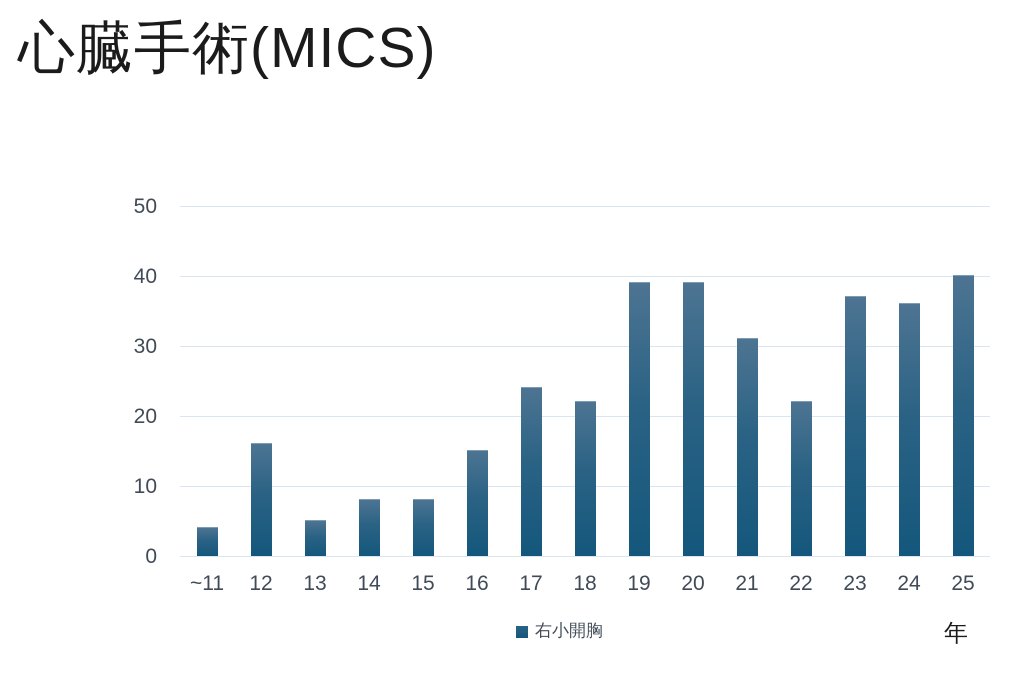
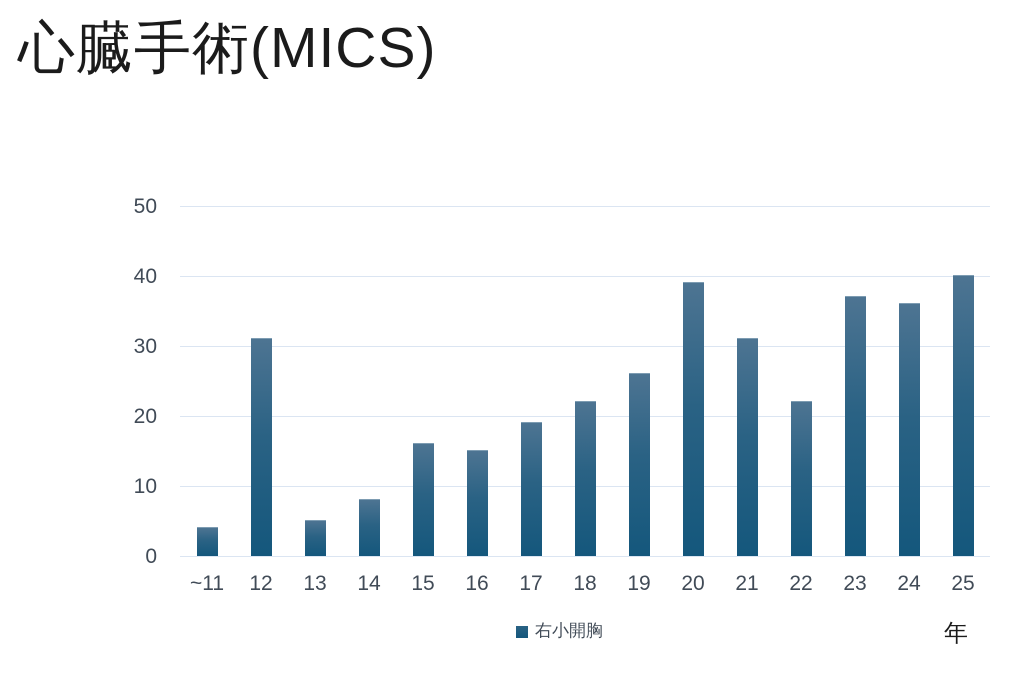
12: 16 -> 31
15: 8 -> 16
17: 24 -> 19
19: 39 -> 26
